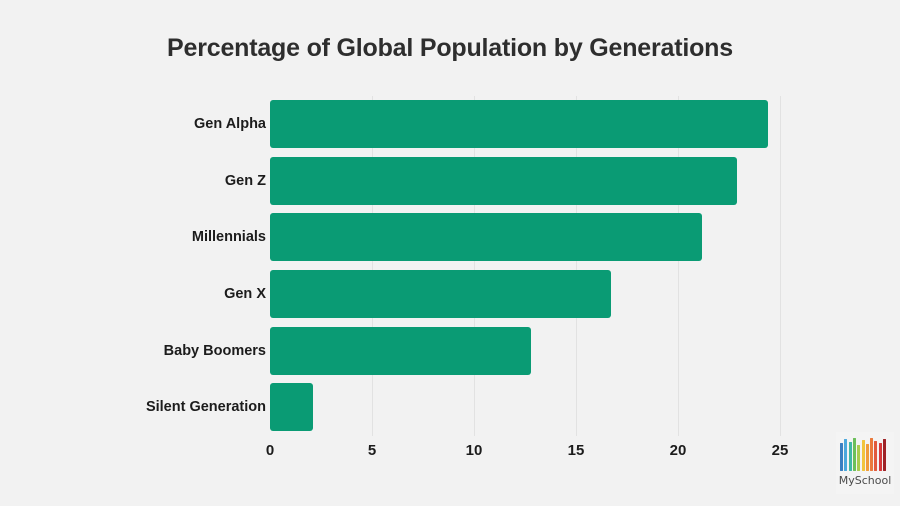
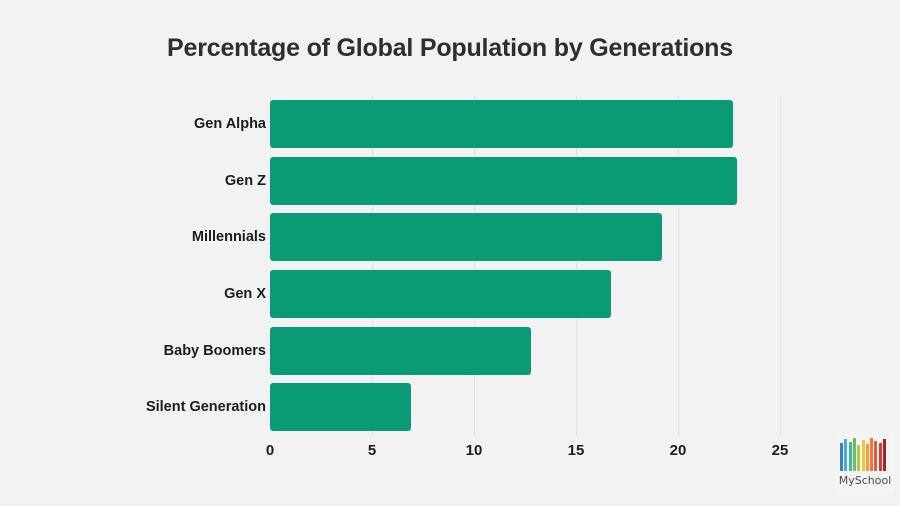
Gen Alpha: 24.4 -> 22.7
Millennials: 21.2 -> 19.2
Silent Generation: 2.1 -> 6.9
